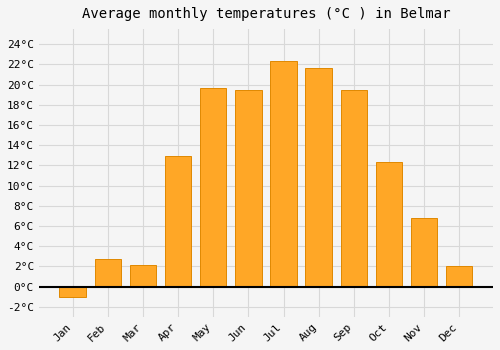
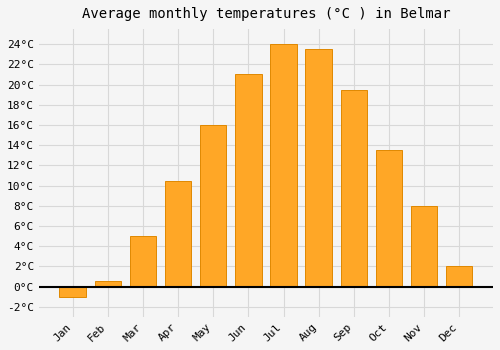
Feb: 2.7°C -> 0.5°C
Mar: 2.1°C -> 5.0°C
Apr: 12.9°C -> 10.5°C
May: 19.7°C -> 16.0°C
Jun: 19.5°C -> 21.0°C
Jul: 22.3°C -> 24.0°C
Aug: 21.6°C -> 23.5°C
Oct: 12.3°C -> 13.5°C
Nov: 6.8°C -> 8.0°C
